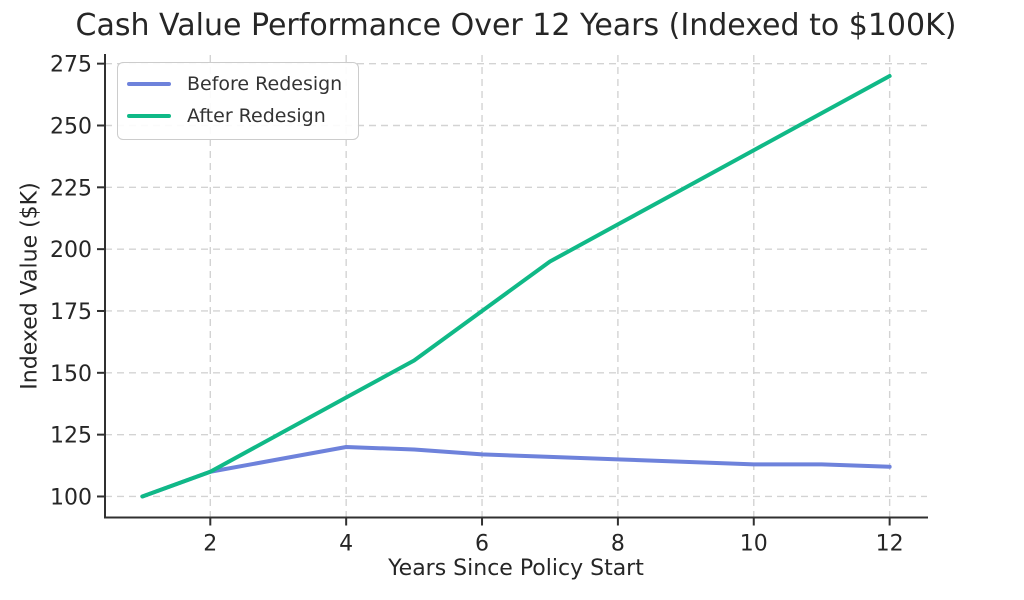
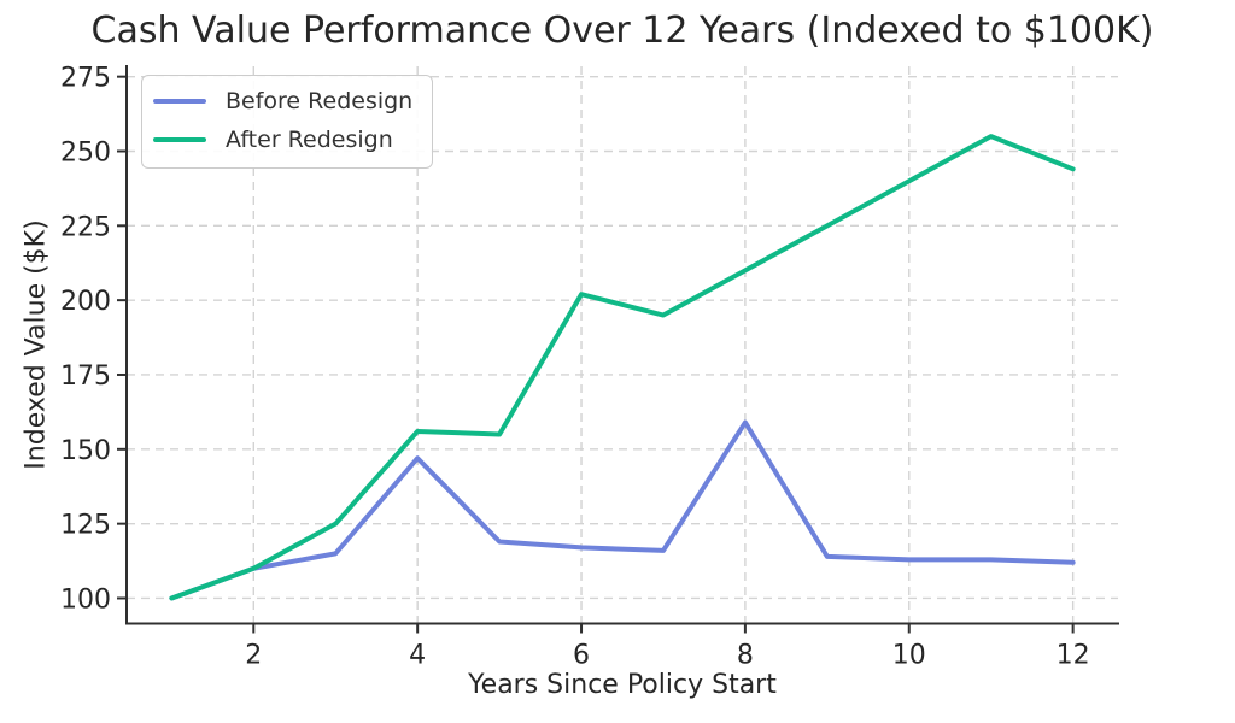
Before Redesign/4: 120 -> 147
After Redesign/4: 140 -> 156
After Redesign/6: 175 -> 202
Before Redesign/8: 115 -> 159
After Redesign/12: 270 -> 244
